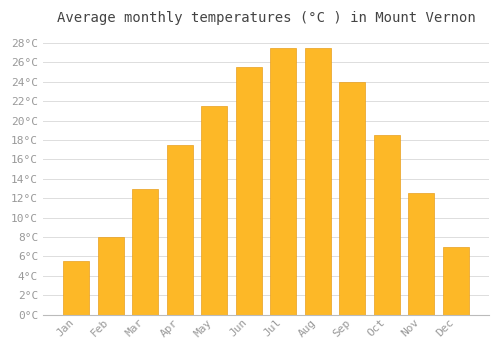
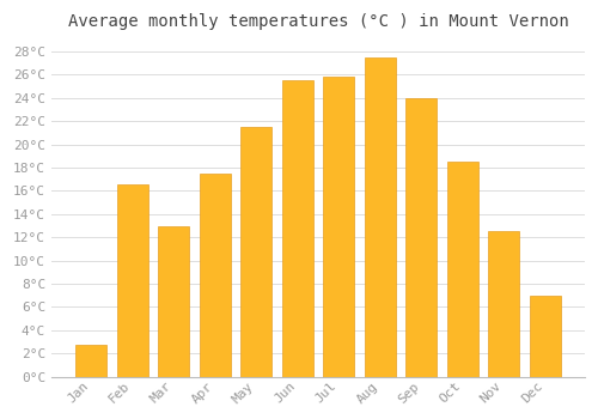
Jan: 5.5°C -> 2.8°C
Feb: 8.0°C -> 16.6°C
Jul: 27.5°C -> 25.8°C
